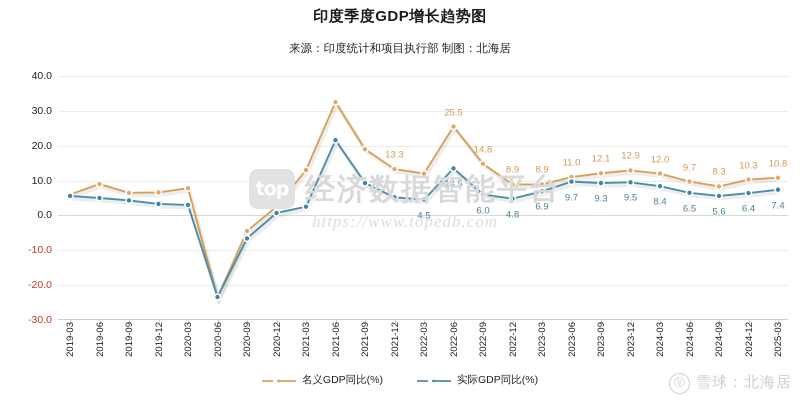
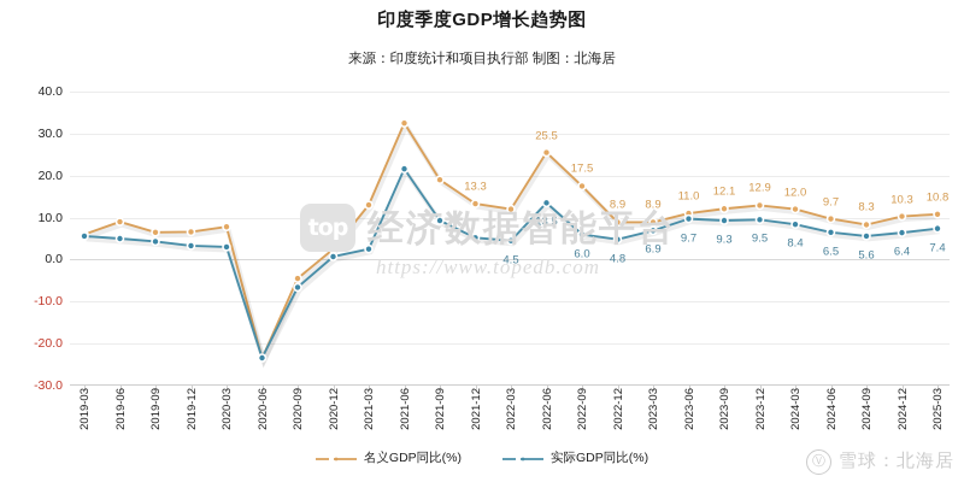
名义GDP同比(%)/2022-09: 14.8 -> 17.5
